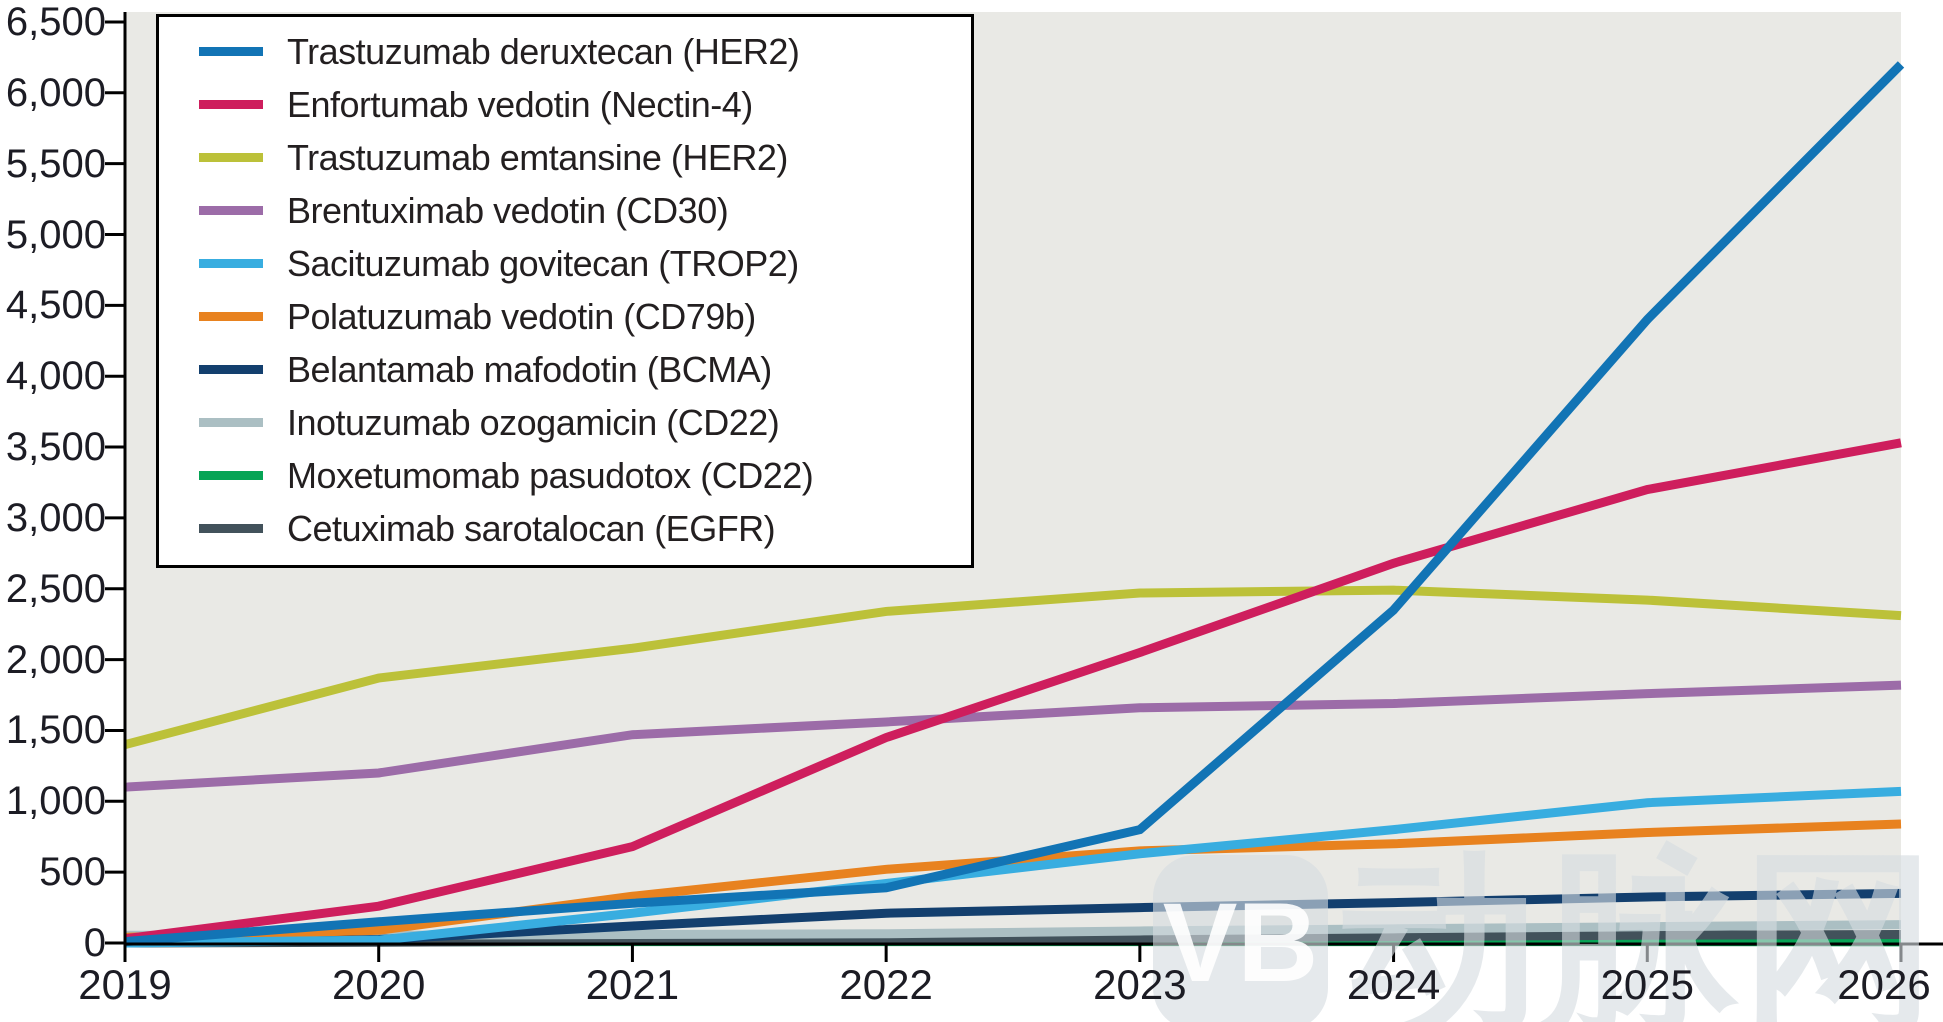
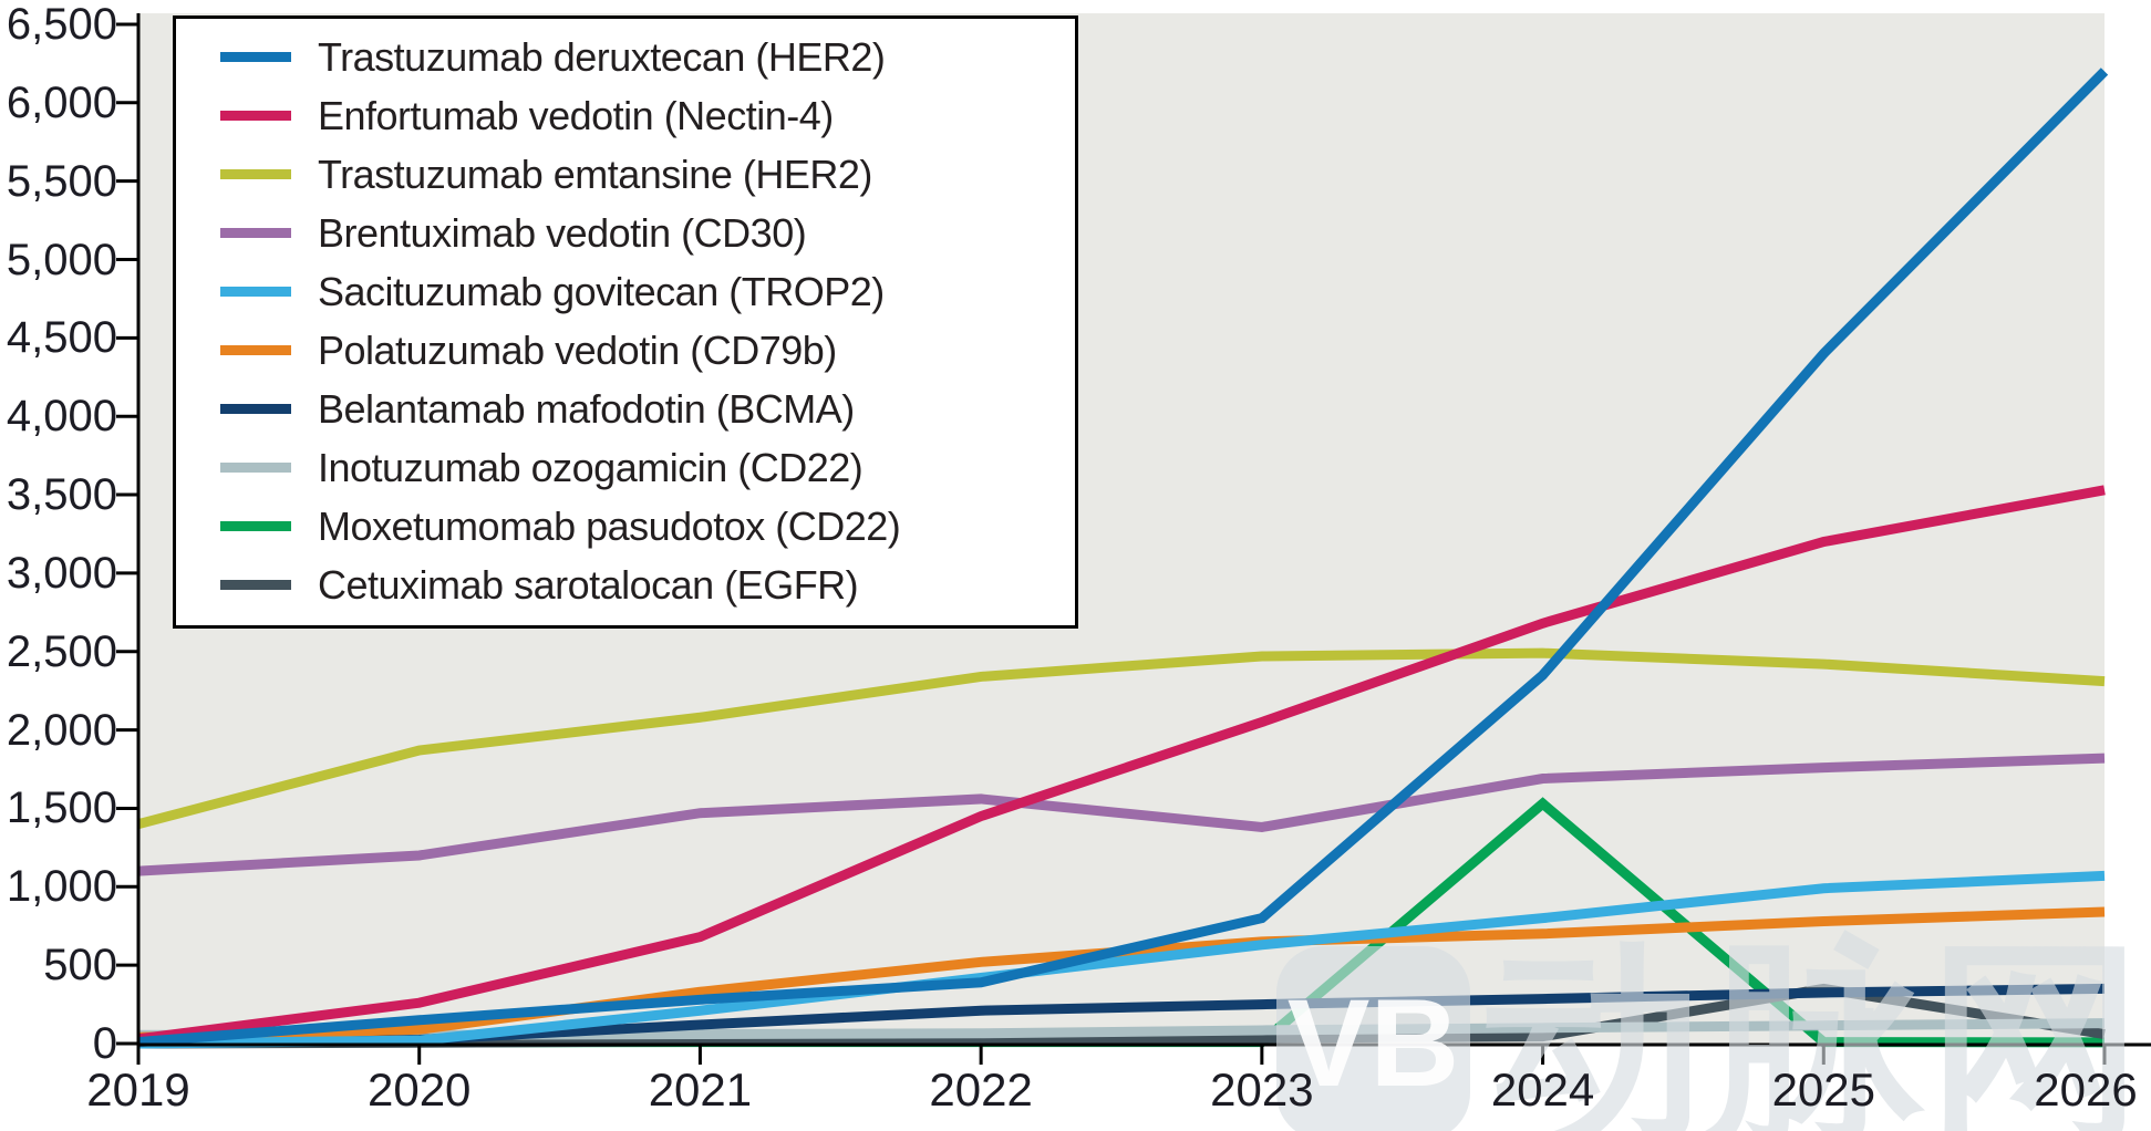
Brentuximab vedotin (CD30)/2023: 1660 -> 1380
Moxetumomab pasudotox (CD22)/2024: 10 -> 1530
Cetuximab sarotalocan (EGFR)/2025: 60 -> 350
